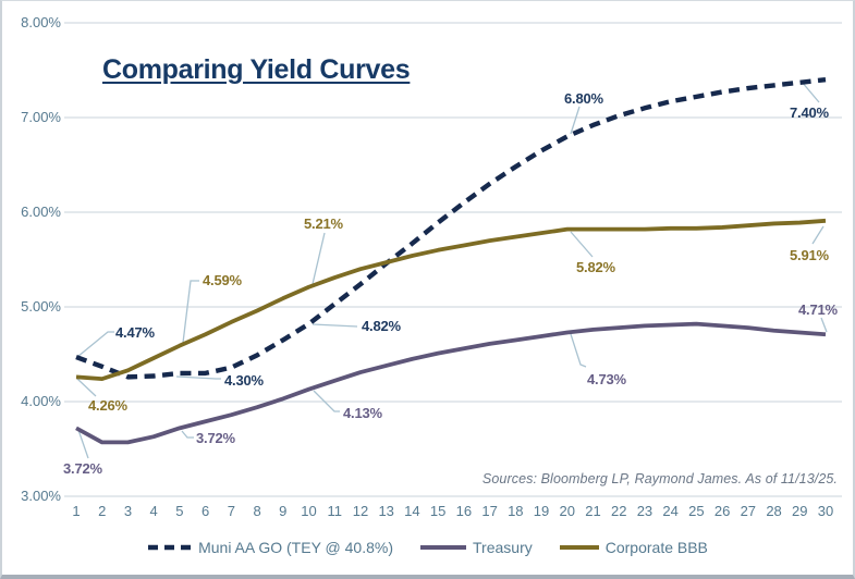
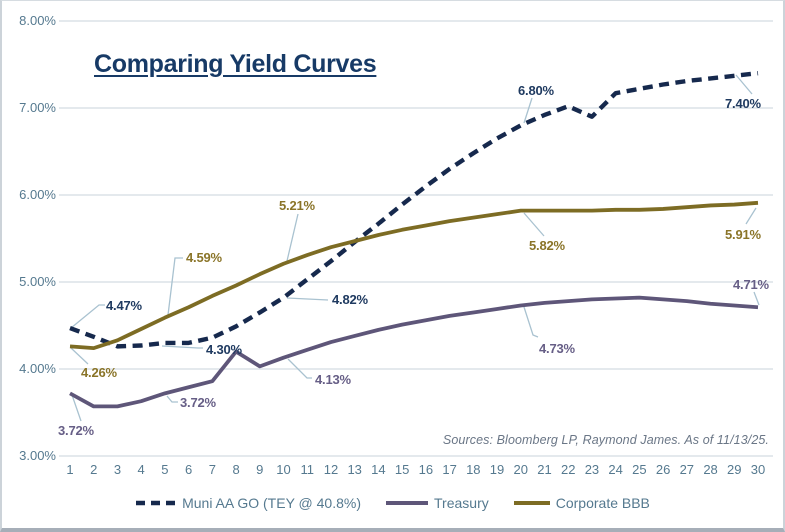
Treasury/8: 3.9% -> 4.2%
Muni AA GO (TEY @ 40.8%)/23: 7.1% -> 6.9%
